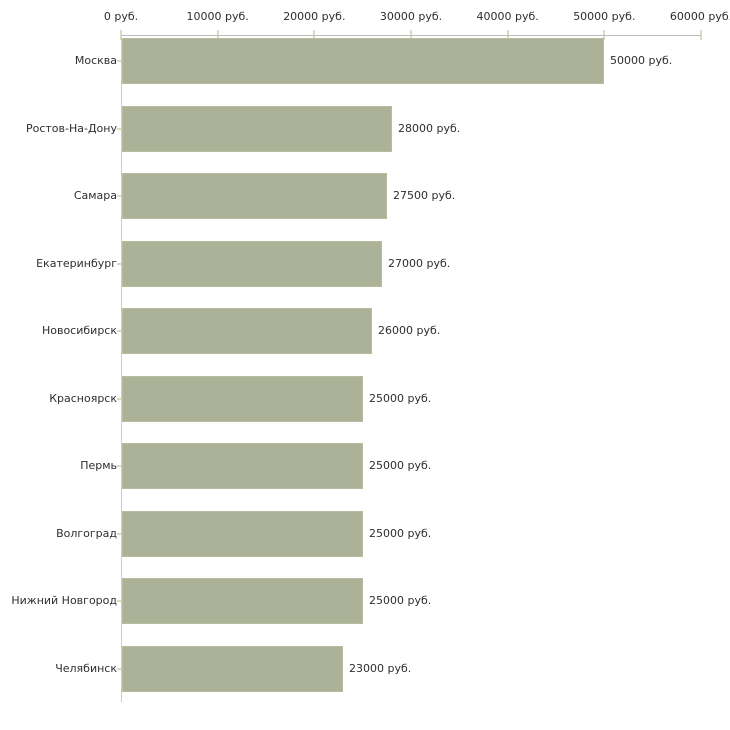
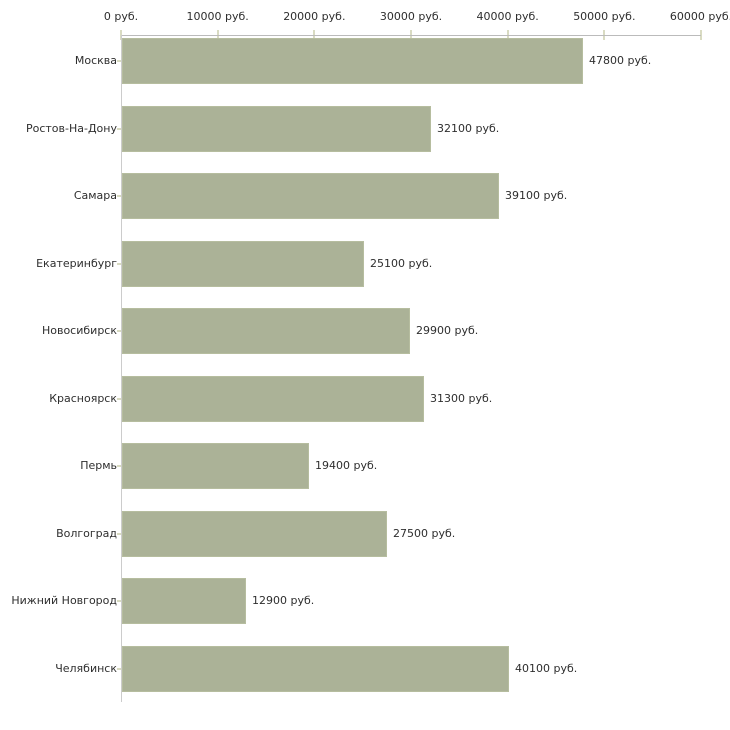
Москва: 50000 -> 47800
Ростов-На-Дону: 28000 -> 32100
Самара: 27500 -> 39100
Екатеринбург: 27000 -> 25100
Новосибирск: 26000 -> 29900
Красноярск: 25000 -> 31300
Пермь: 25000 -> 19400
Волгоград: 25000 -> 27500
Нижний Новгород: 25000 -> 12900
Челябинск: 23000 -> 40100
